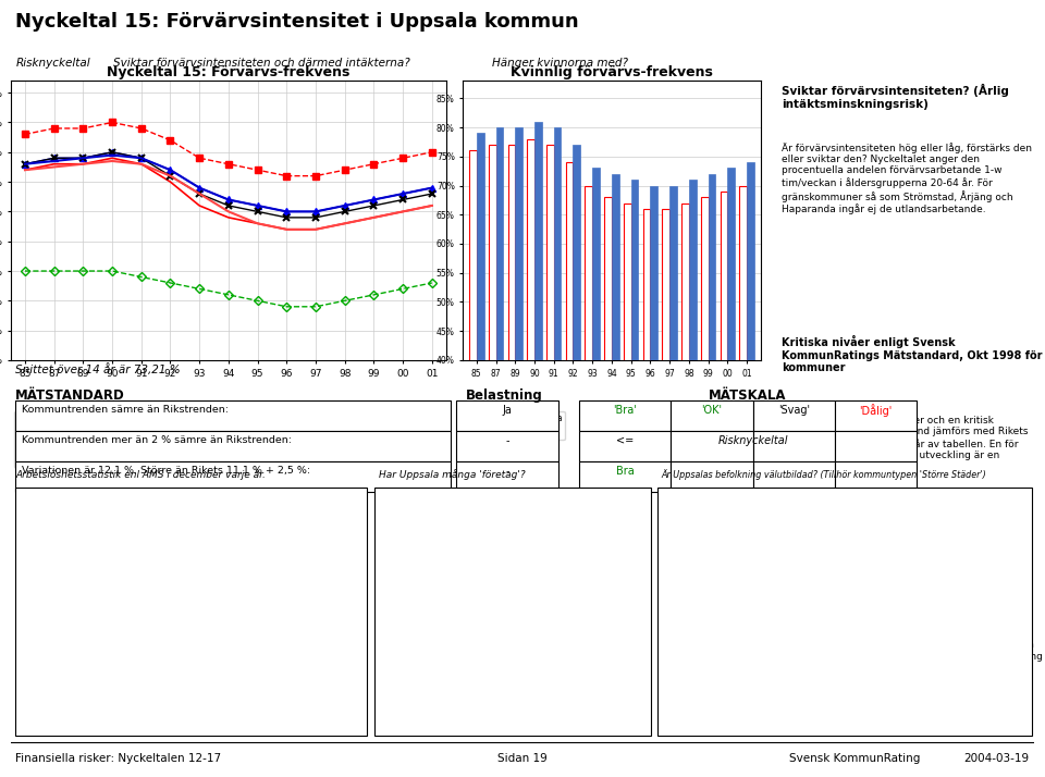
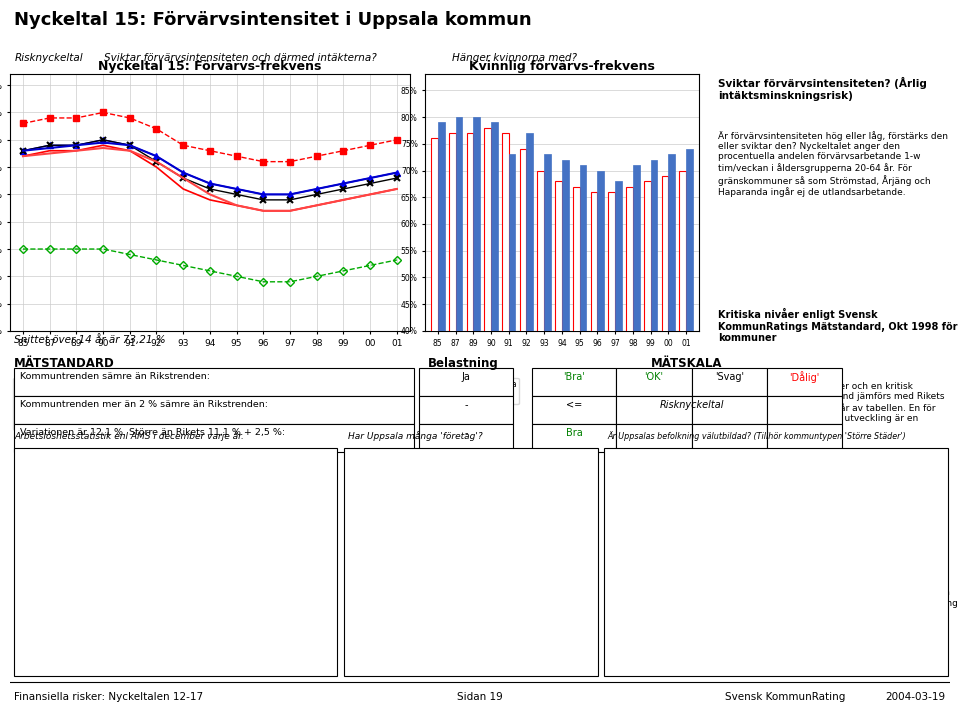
Kvinnlig förvärvs­frekvens/Kvinnor/90: 81% -> 79%
Kvinnlig förvärvs­frekvens/Kvinnor/91: 80% -> 73%
Kvinnlig förvärvs­frekvens/Kvinnor/97: 70% -> 68%
